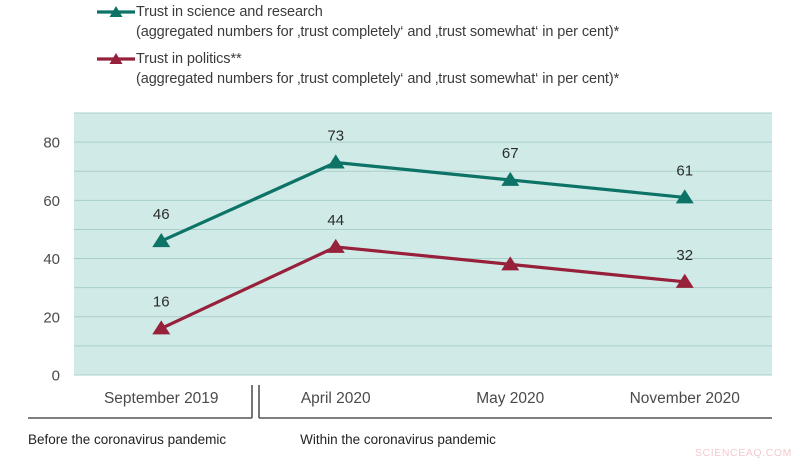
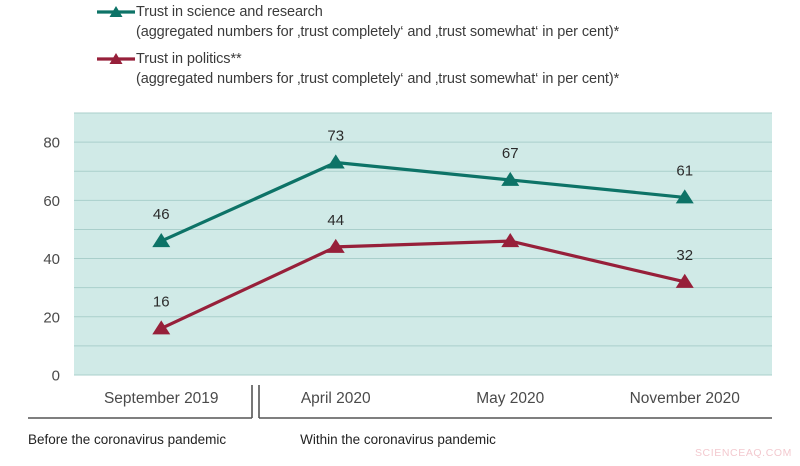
Trust in politics**/May 2020: 38 -> 46
